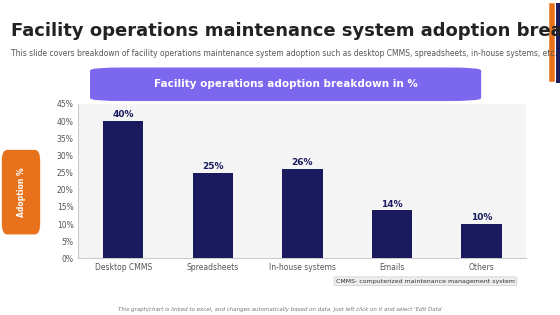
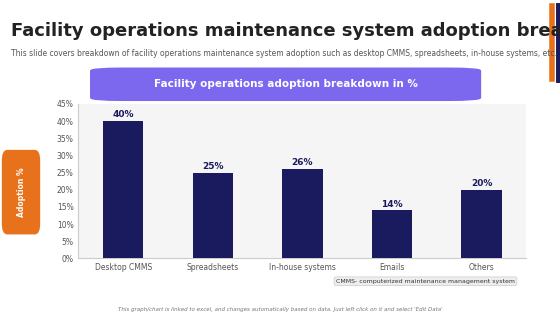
Others: 10% -> 20%
